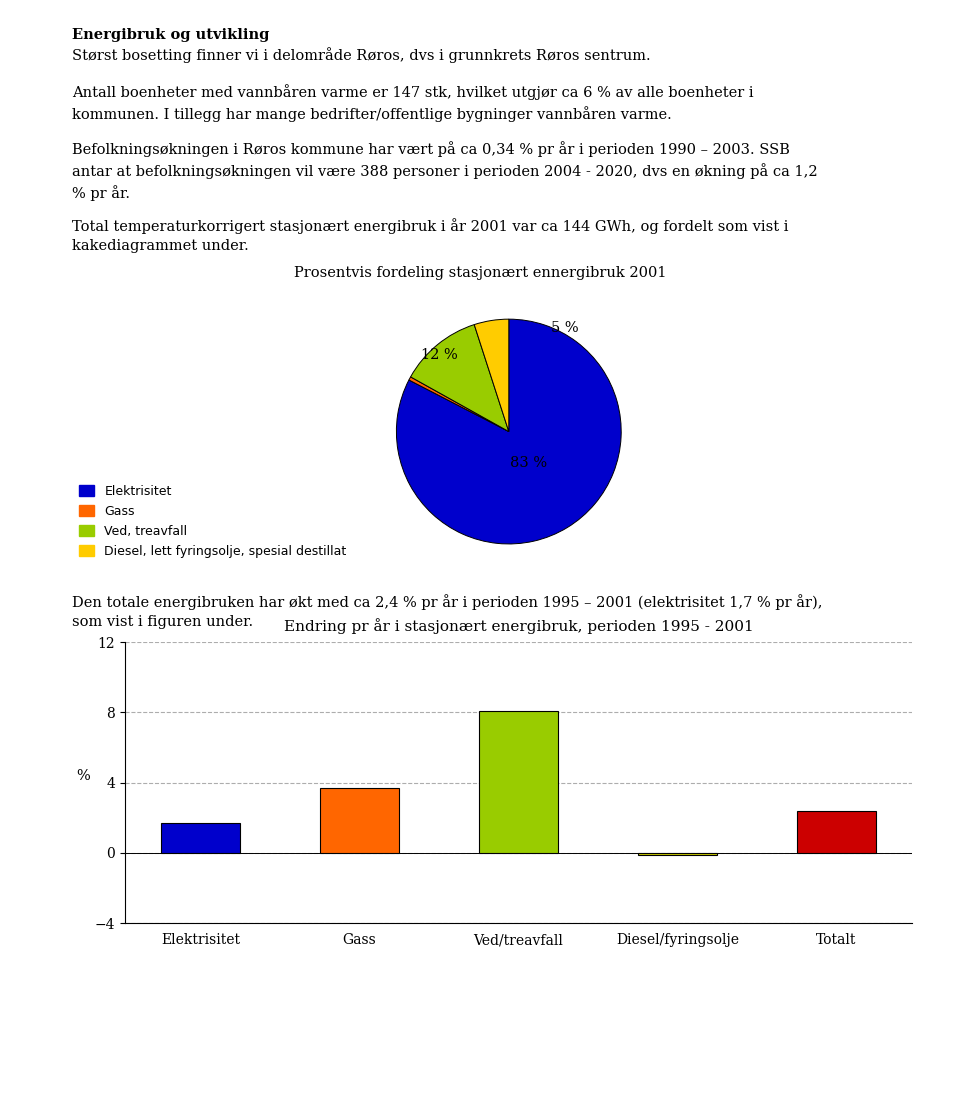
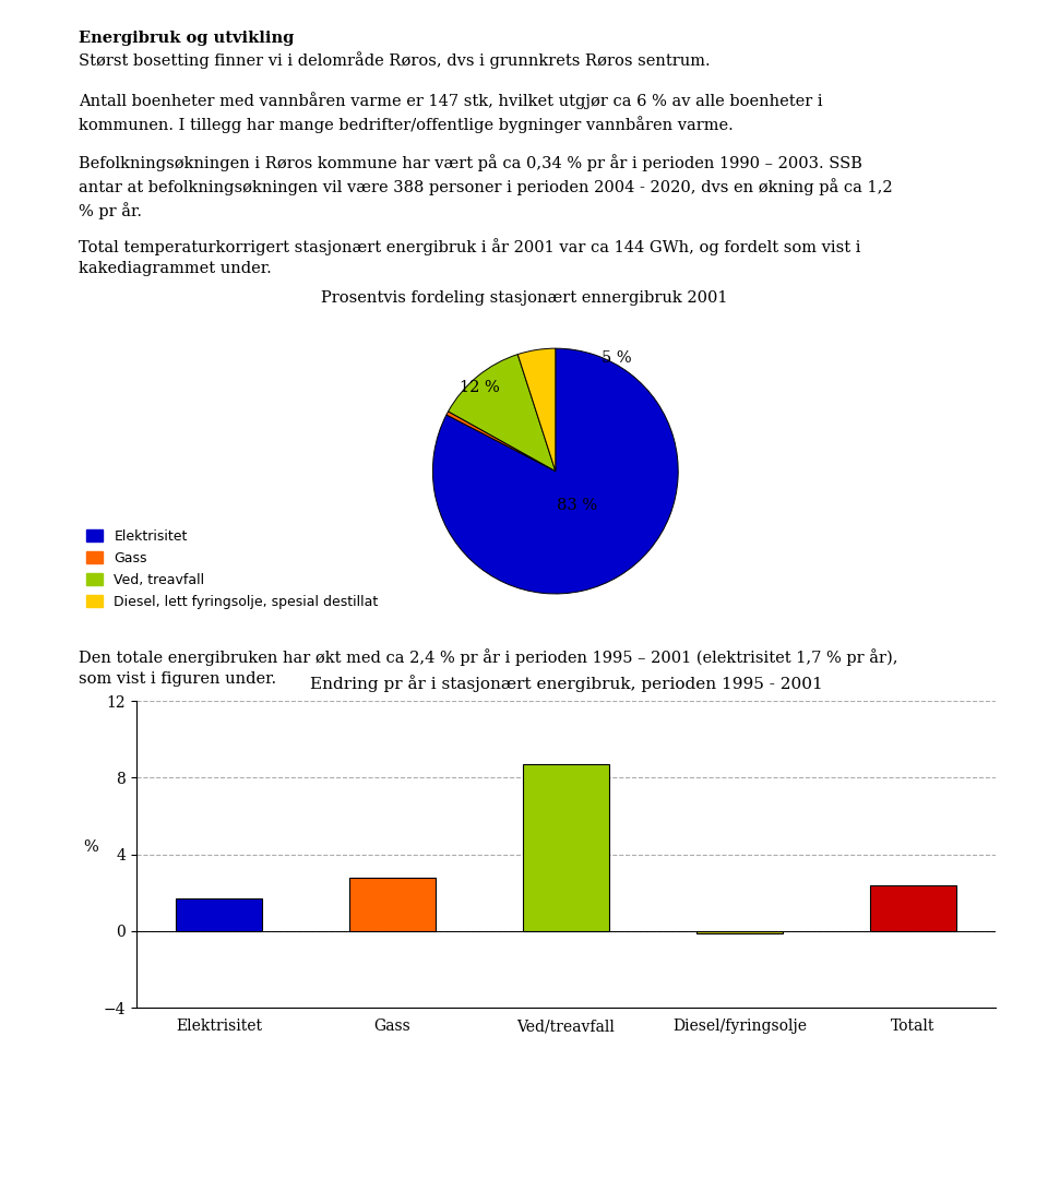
Gass: 3.7 -> 2.8
Ved/treavfall: 8.1 -> 8.7
